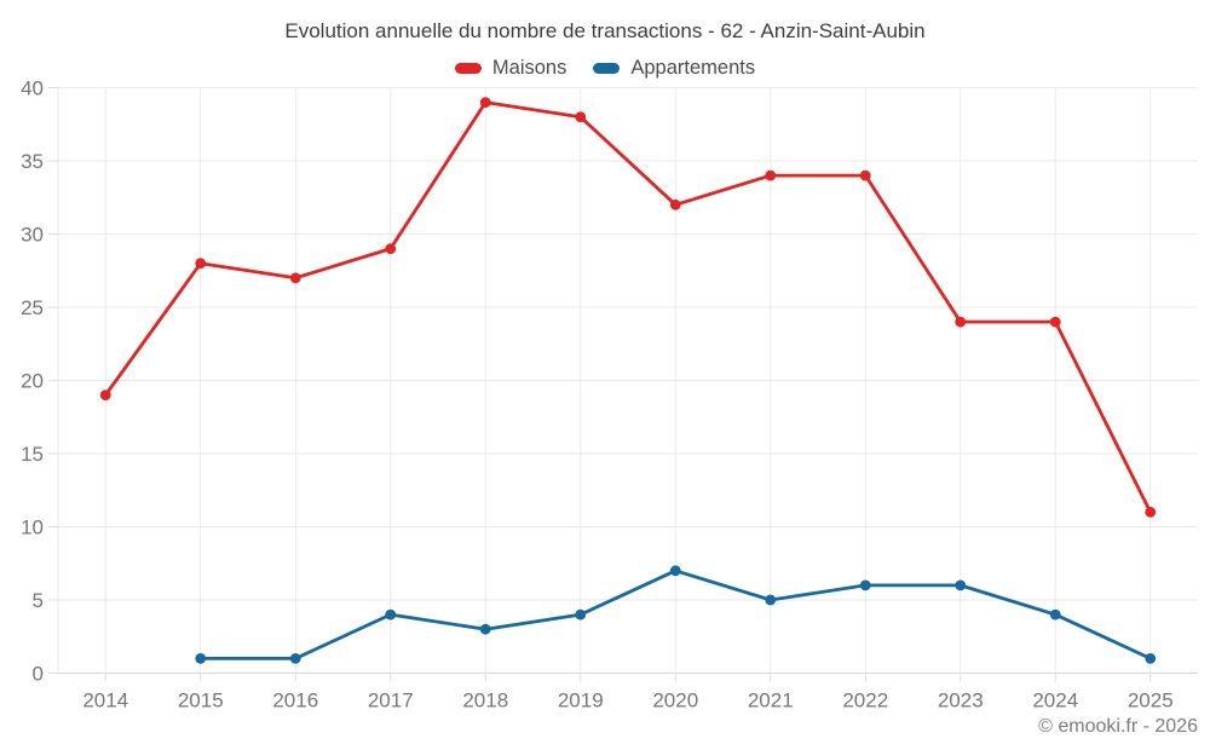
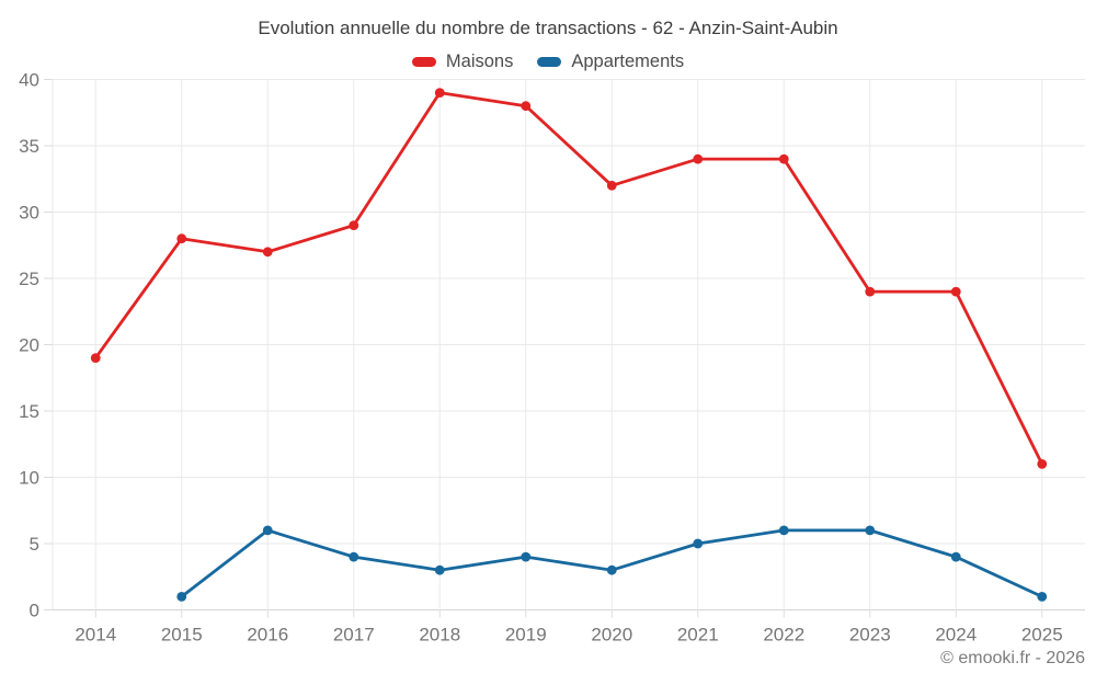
Appartements/2016: 1 -> 6
Appartements/2020: 7 -> 3
